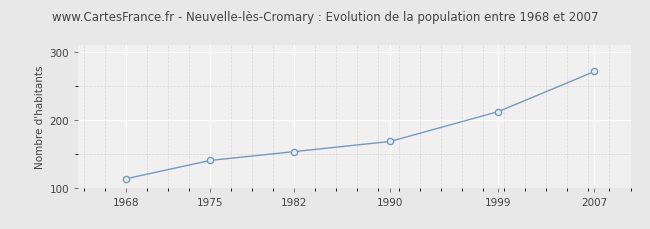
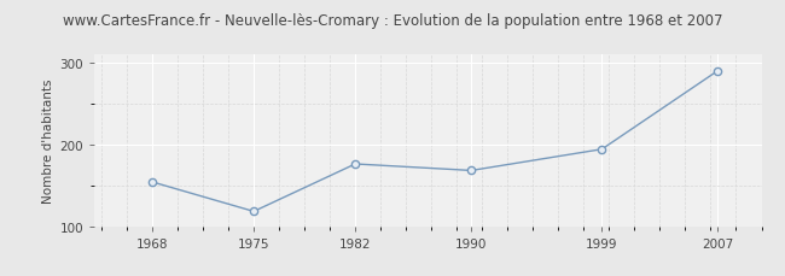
1968: 113 -> 154
1975: 140 -> 118
1982: 153 -> 176
1999: 212 -> 194
2007: 271 -> 290
